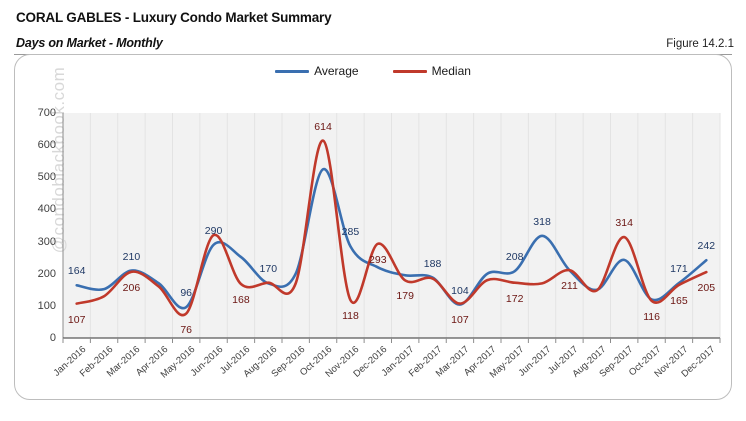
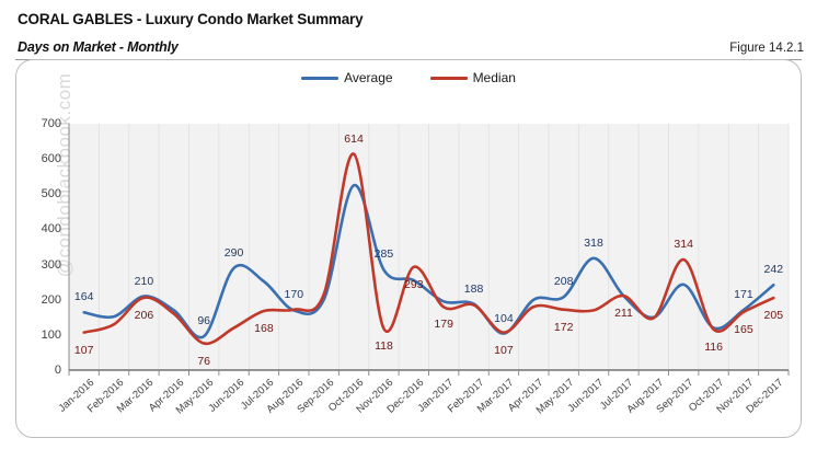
Median/Jun-2016: 320 -> 120
Median/Sep-2016: 170 -> 220
Average/Dec-2016: 220 -> 260
